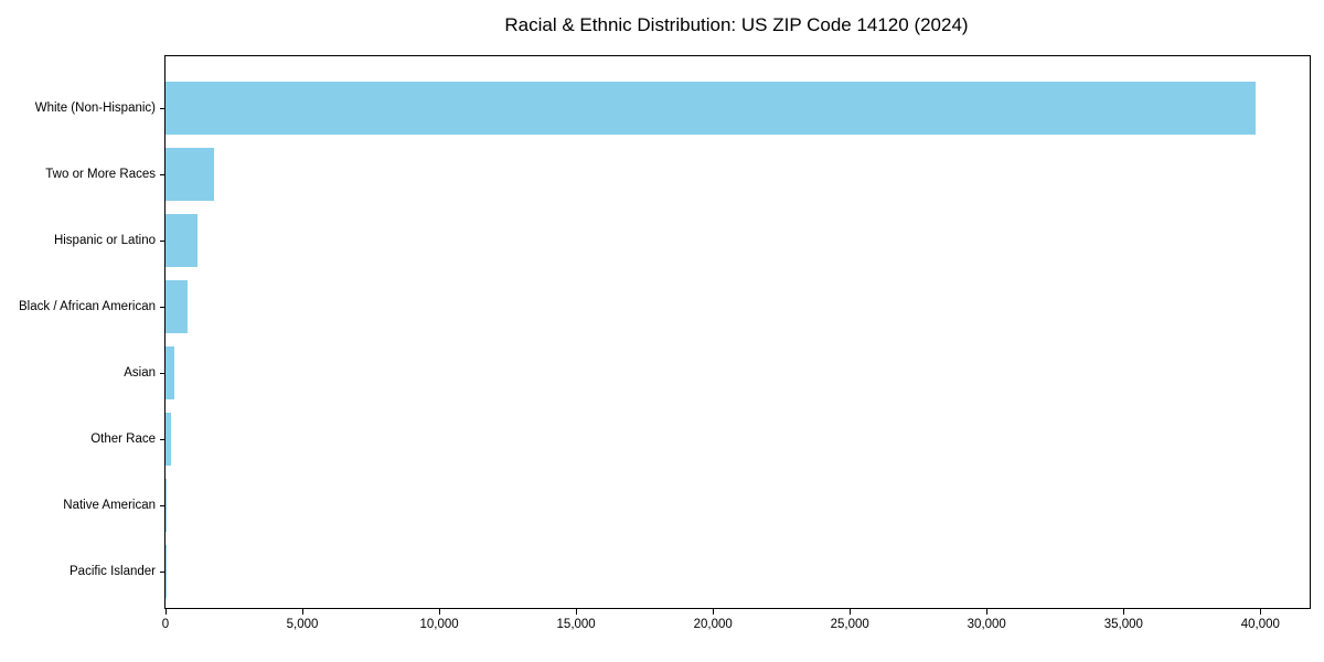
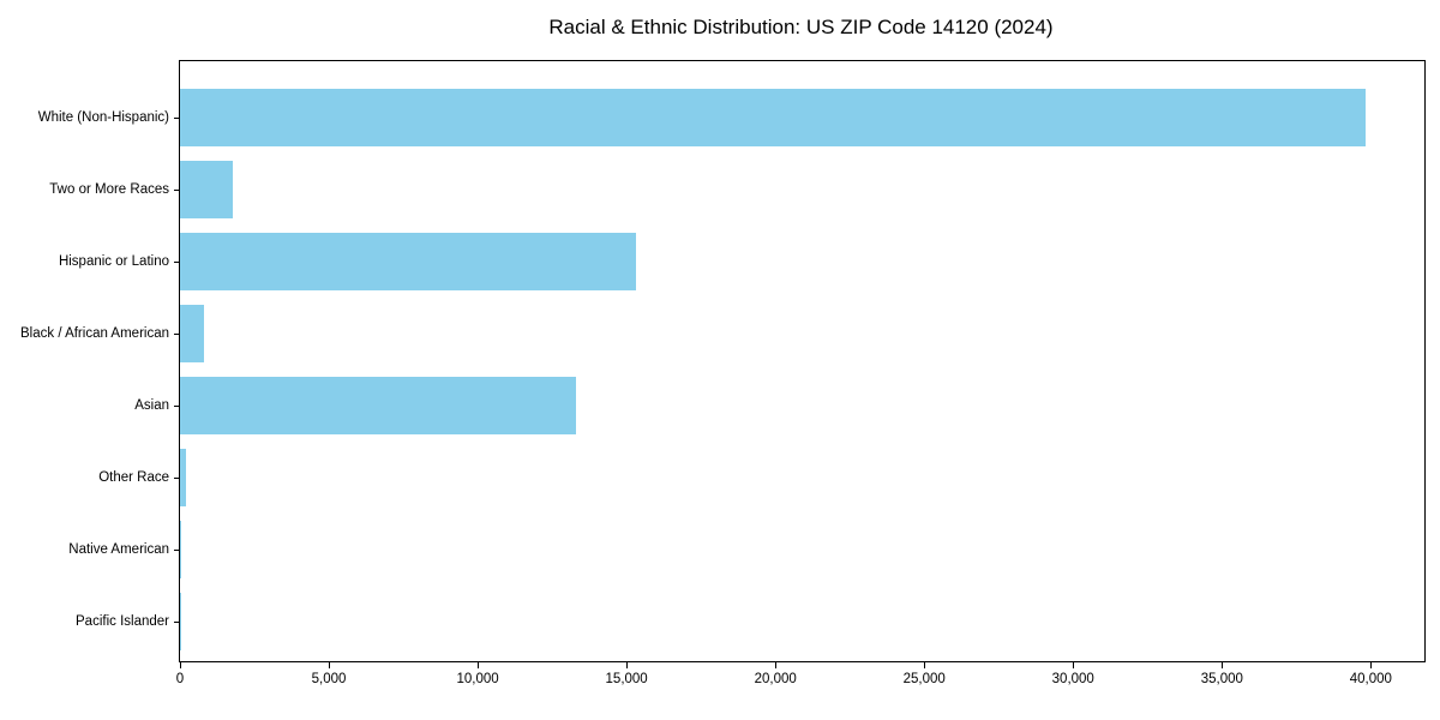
Hispanic or Latino: 1200 -> 15300
Asian: 300 -> 13300
